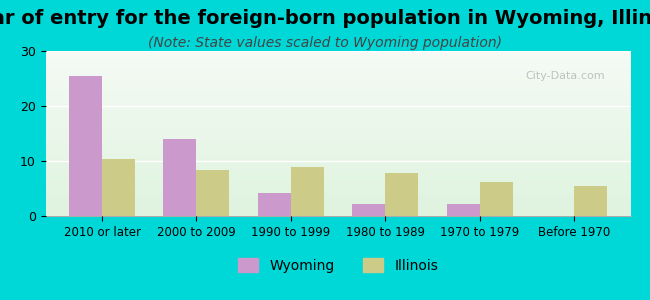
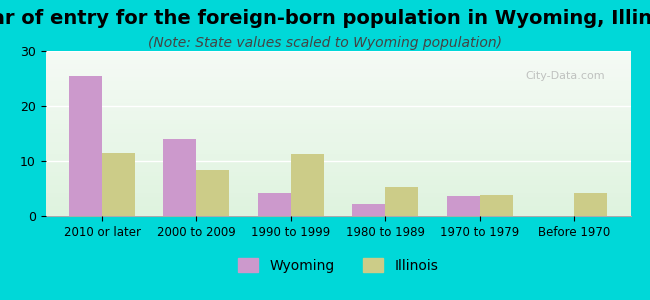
Illinois/2010 or later: 10.3 -> 11.4
Illinois/1990 to 1999: 9.0 -> 11.2
Illinois/1980 to 1989: 7.9 -> 5.2
Wyoming/1970 to 1979: 2.2 -> 3.6
Illinois/1970 to 1979: 6.1 -> 3.8
Illinois/Before 1970: 5.5 -> 4.2
